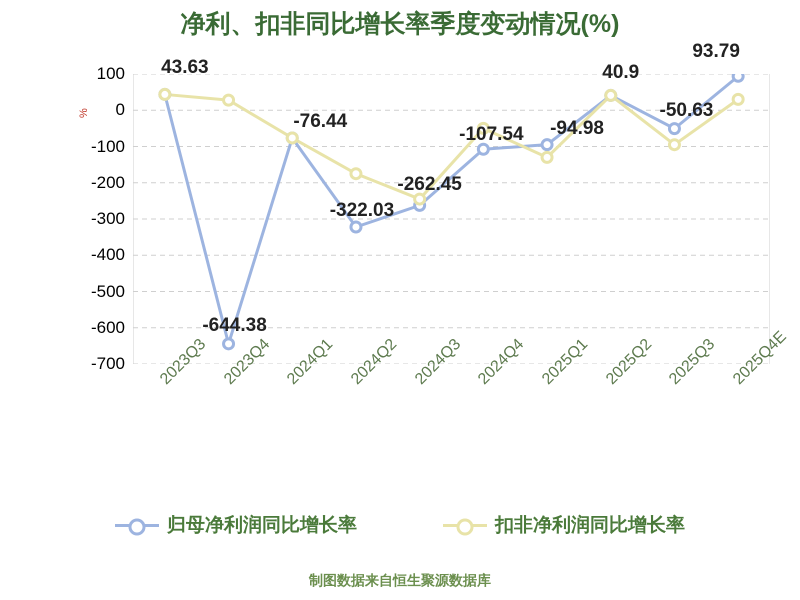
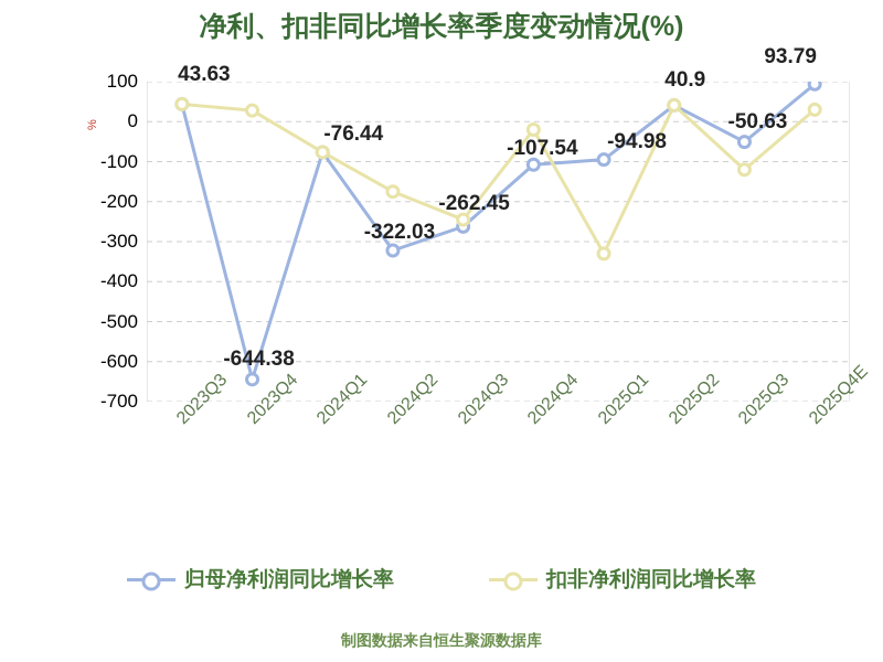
扣非净利润同比增长率/2024Q4: -50 -> -20
扣非净利润同比增长率/2025Q1: -130 -> -330
扣非净利润同比增长率/2025Q3: -100 -> -120
